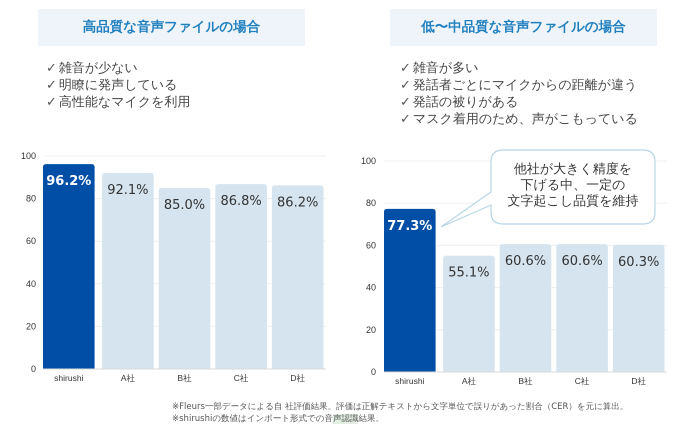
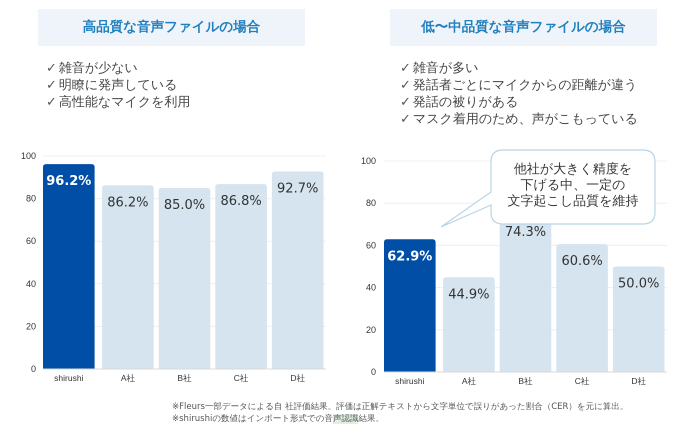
高品質な音声ファイルの場合/A社: 92.1% -> 86.2%
高品質な音声ファイルの場合/D社: 86.2% -> 92.7%
低〜中品質な音声ファイルの場合/shirushi: 77.3% -> 62.9%
低〜中品質な音声ファイルの場合/A社: 55.1% -> 44.9%
低〜中品質な音声ファイルの場合/B社: 60.6% -> 74.3%
低〜中品質な音声ファイルの場合/D社: 60.3% -> 50.0%
